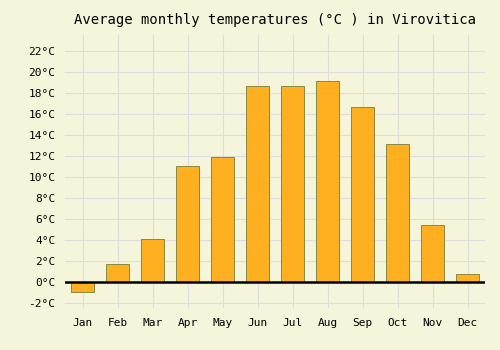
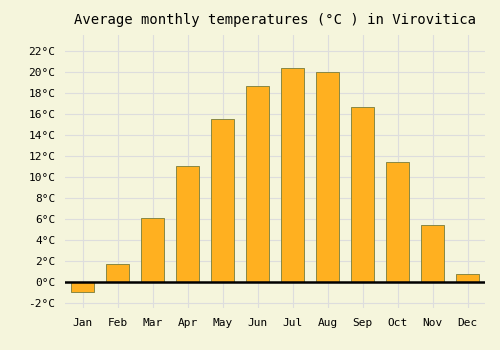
Mar: 4.1°C -> 6.1°C
May: 11.9°C -> 15.5°C
Jul: 18.6°C -> 20.4°C
Aug: 19.1°C -> 20.0°C
Oct: 13.1°C -> 11.4°C
